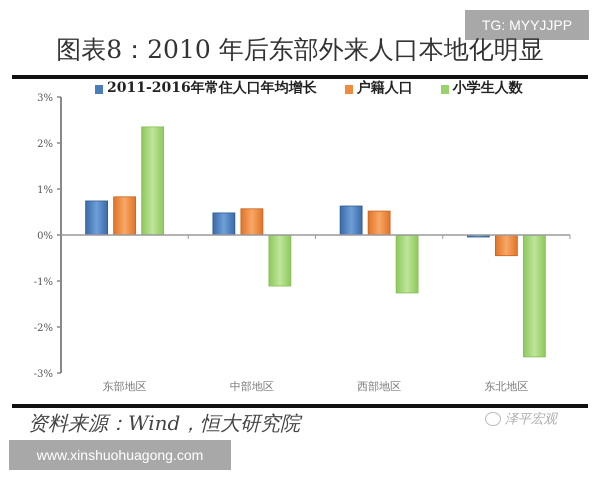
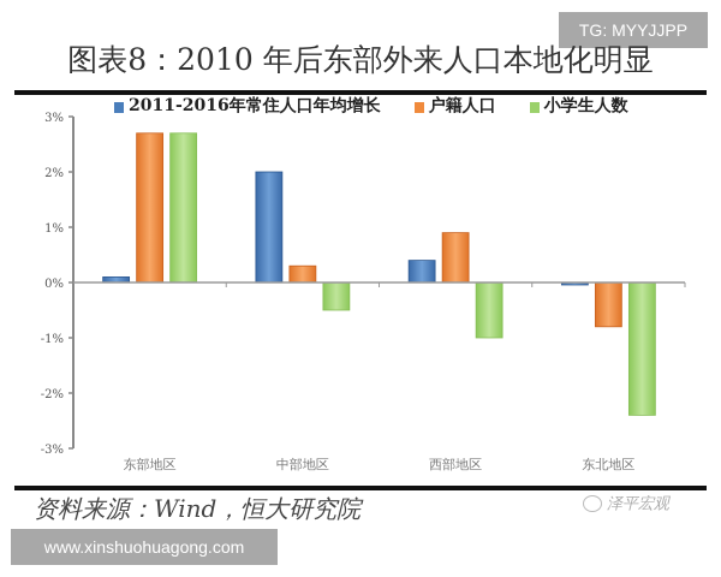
2011-2016年常住人口年均增长/东部地区: 0.7% -> 0.1%
户籍人口/东部地区: 0.8% -> 2.7%
小学生人数/东部地区: 2.4% -> 2.7%
2011-2016年常住人口年均增长/中部地区: 0.5% -> 2.0%
户籍人口/中部地区: 0.6% -> 0.3%
小学生人数/中部地区: -1.1% -> -0.5%
2011-2016年常住人口年均增长/西部地区: 0.6% -> 0.4%
户籍人口/西部地区: 0.5% -> 0.9%
小学生人数/西部地区: -1.3% -> -1.0%
户籍人口/东北地区: -0.5% -> -0.8%
小学生人数/东北地区: -2.6% -> -2.4%
